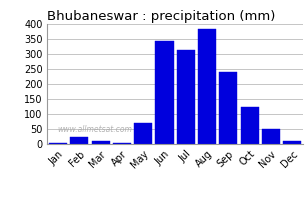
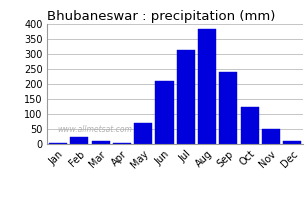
Jun: 345 -> 210
